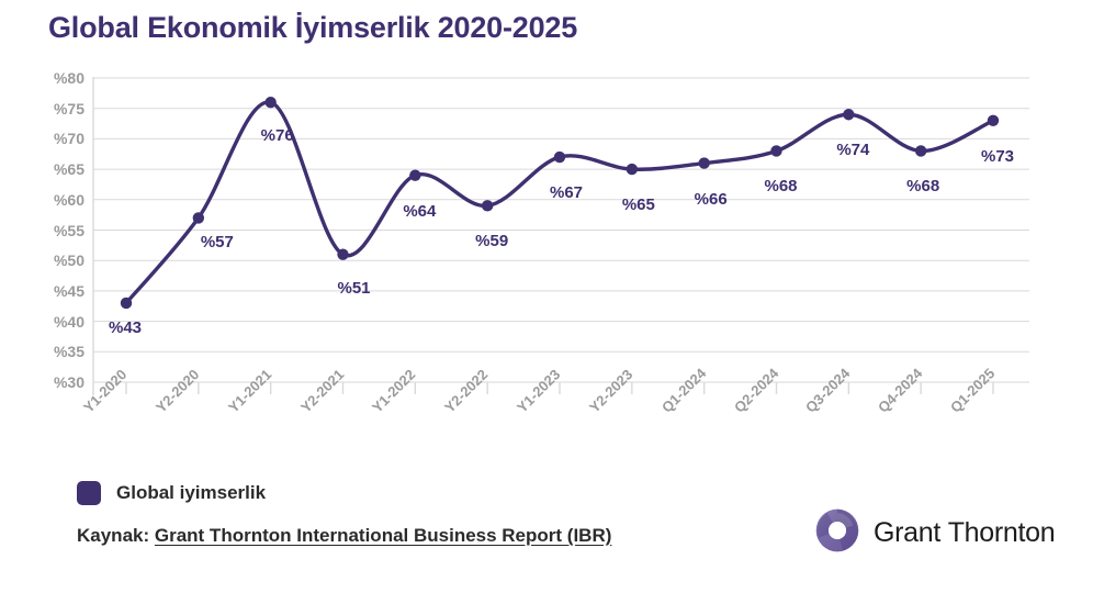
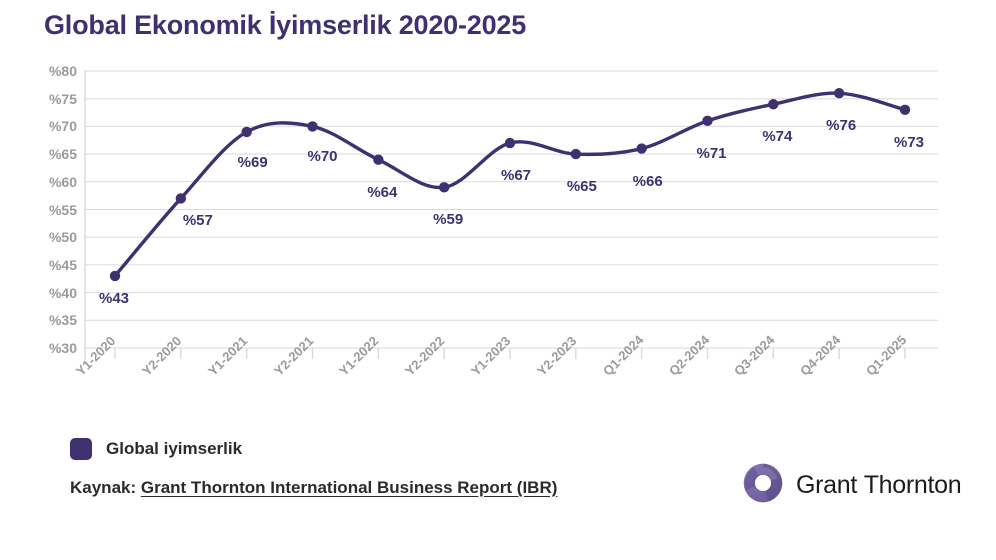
Y1-2021: 76 -> 69
Y2-2021: 51 -> 70
Q2-2024: 68 -> 71
Q4-2024: 68 -> 76
